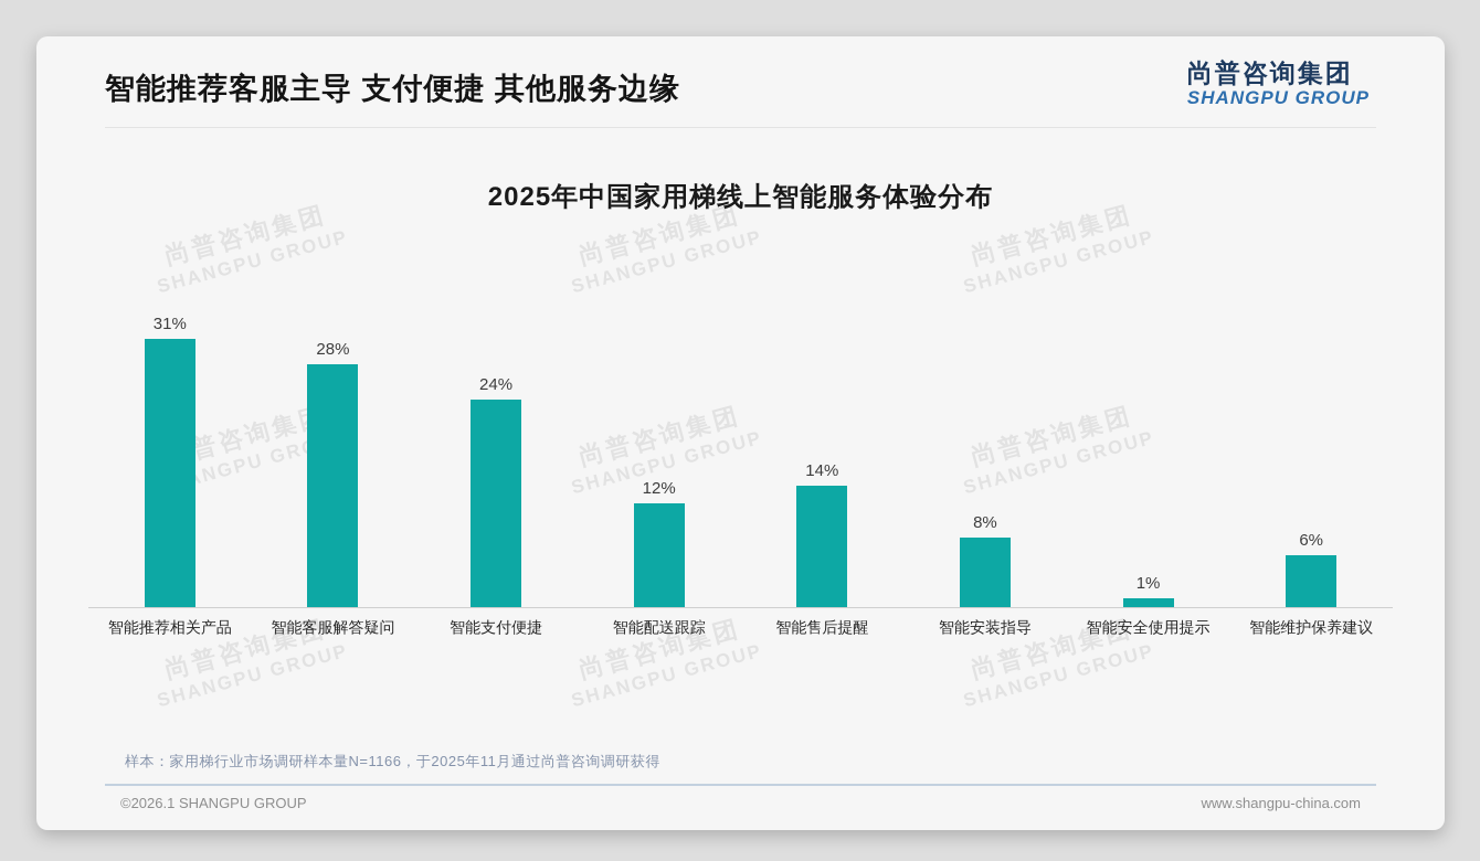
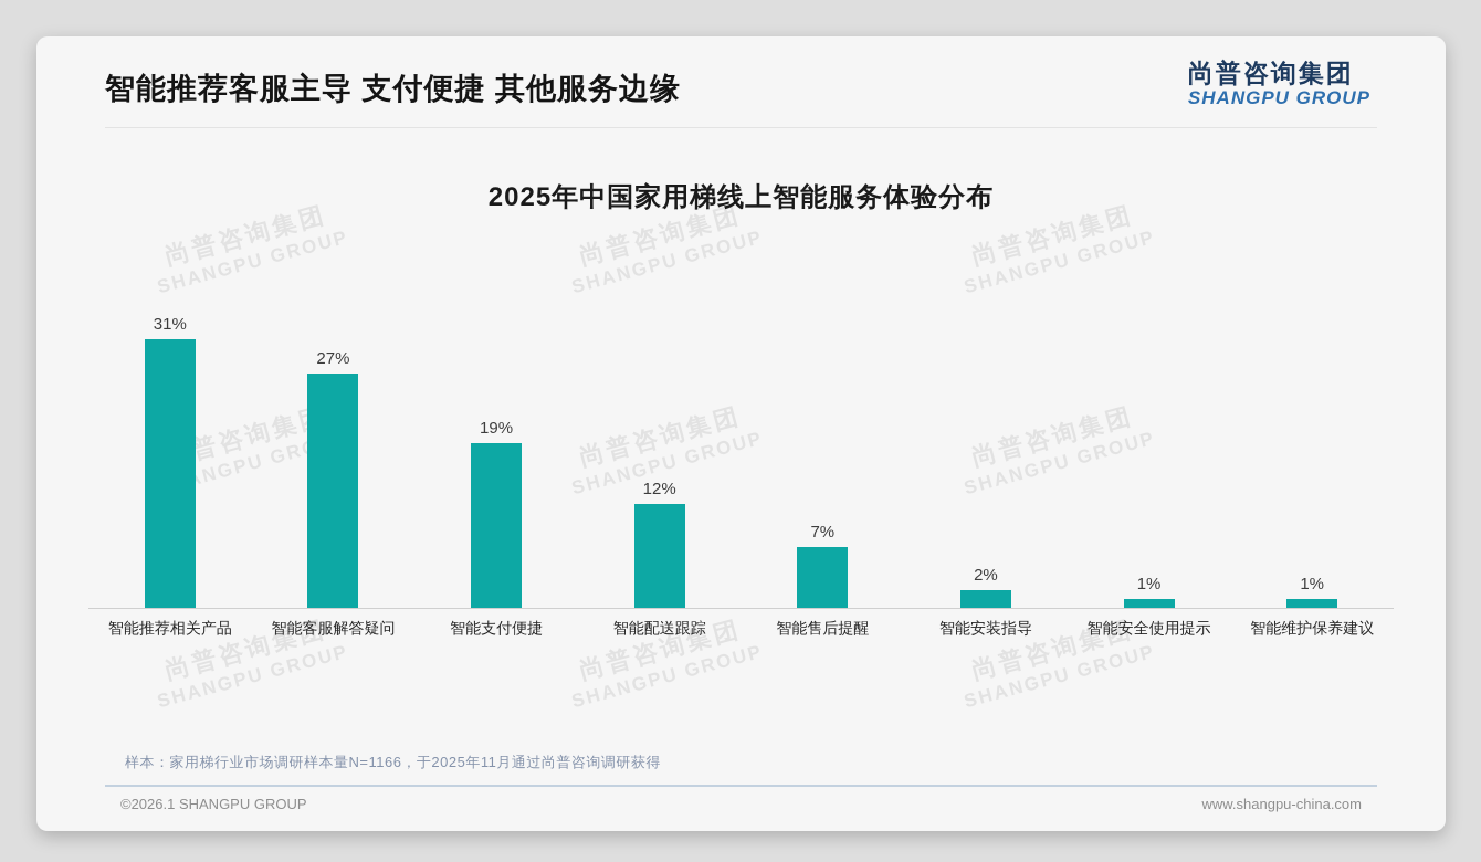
智能客服解答疑问: 28% -> 27%
智能支付便捷: 24% -> 19%
智能售后提醒: 14% -> 7%
智能安装指导: 8% -> 2%
智能维护保养建议: 6% -> 1%
